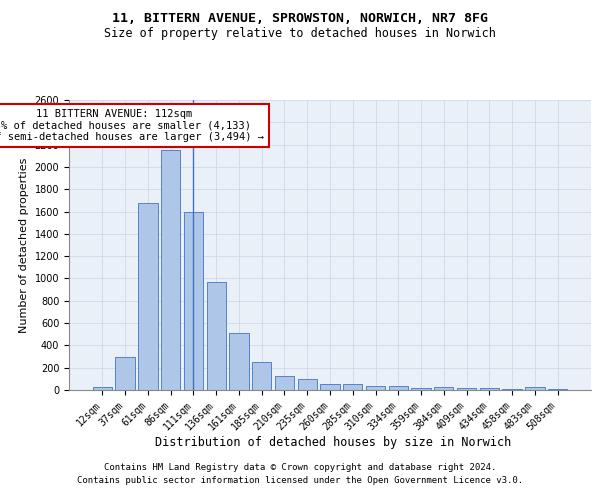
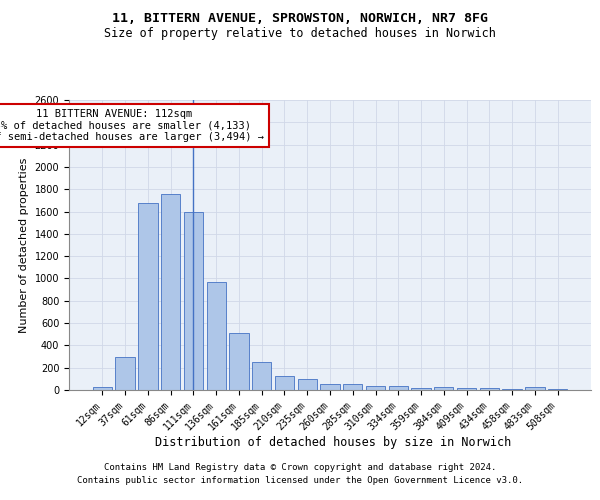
86sqm: 2150 -> 1760
